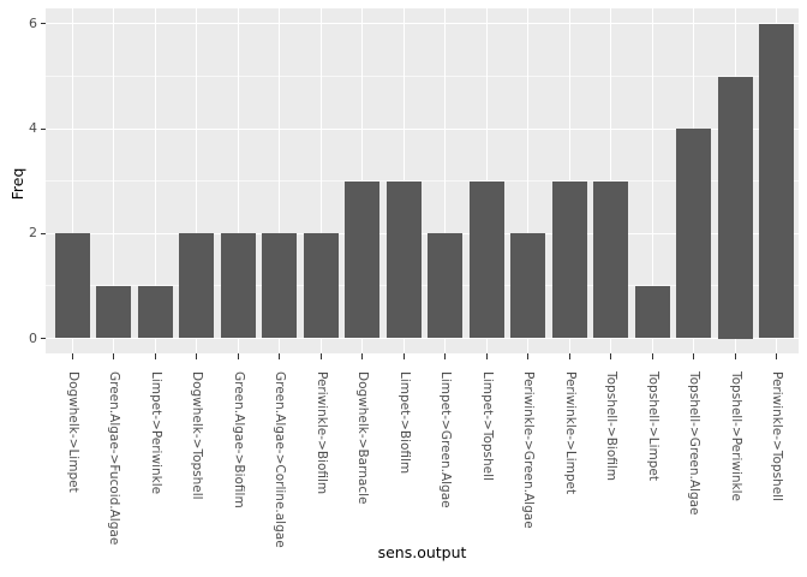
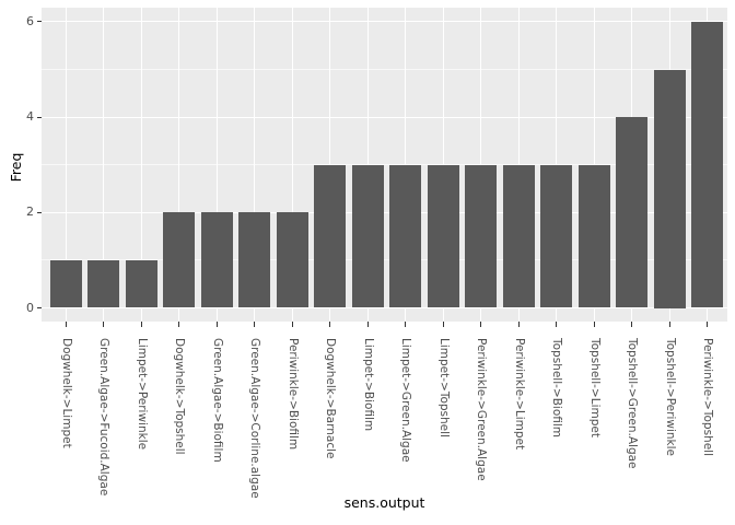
Dogwhelk->Limpet: 2 -> 1
Limpet->Green.Algae: 2 -> 3
Periwinkle->Green.Algae: 2 -> 3
Topshell->Limpet: 1 -> 3
